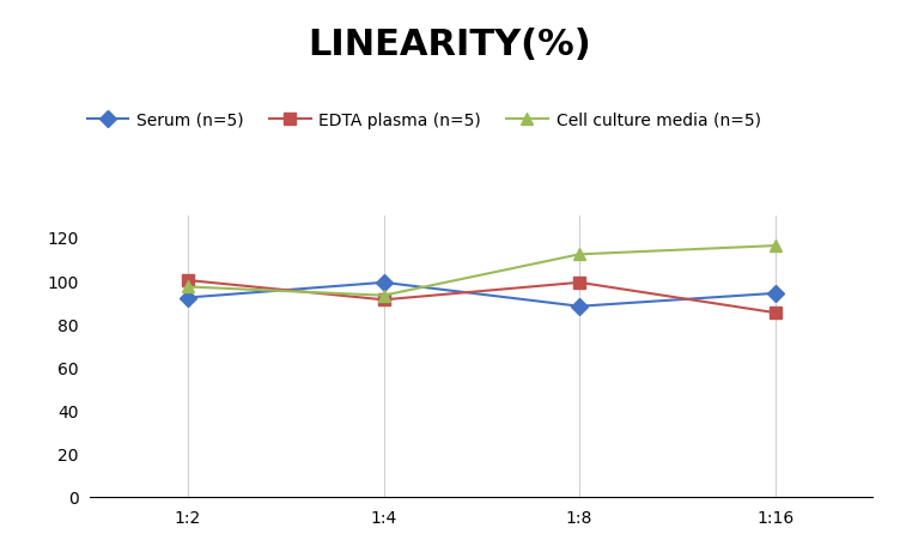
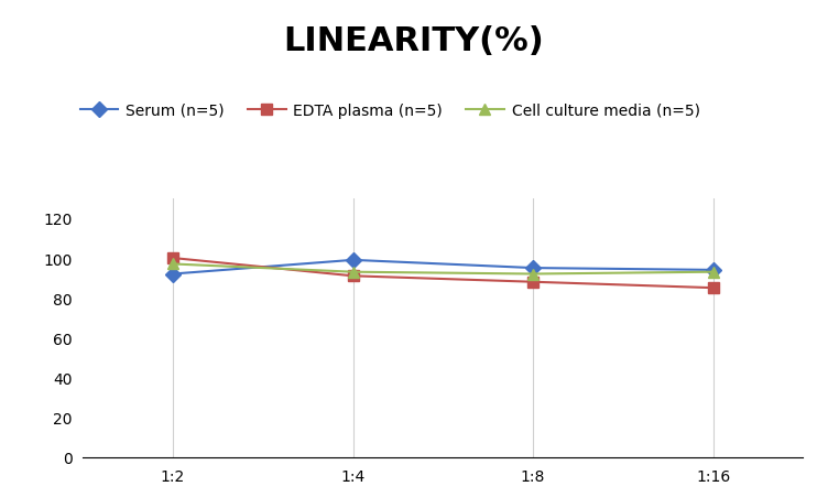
Serum (n=5)/1:8: 88 -> 95
EDTA plasma (n=5)/1:8: 99 -> 88
Cell culture media (n=5)/1:8: 112 -> 92
Cell culture media (n=5)/1:16: 116 -> 93
